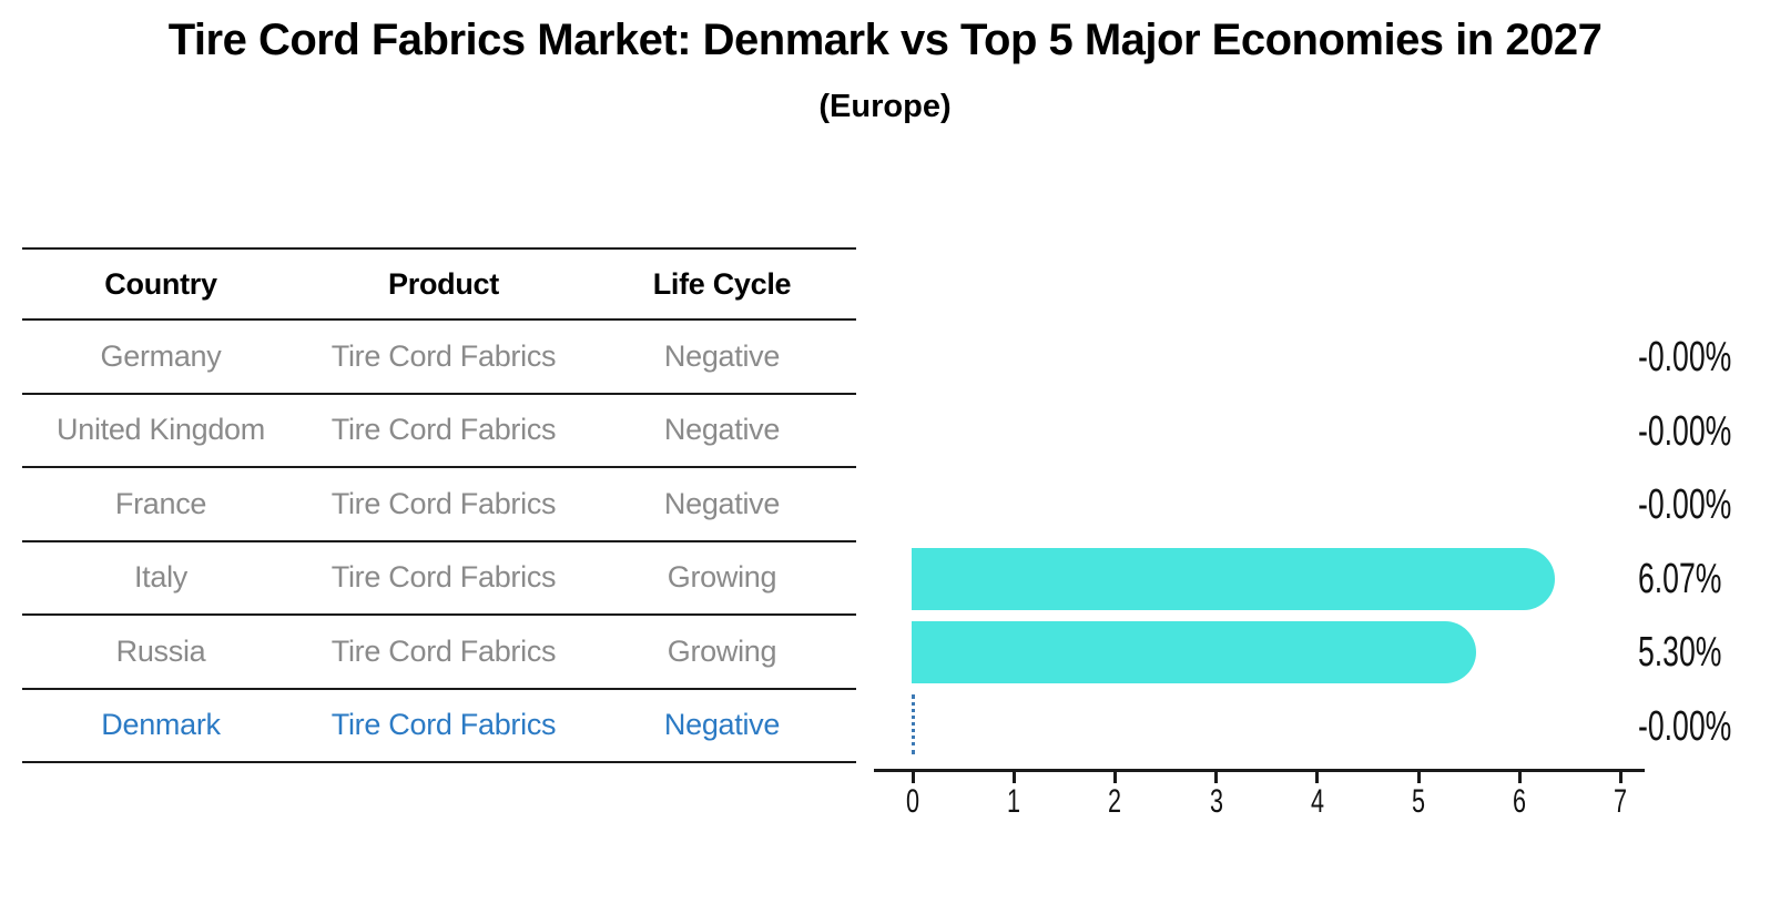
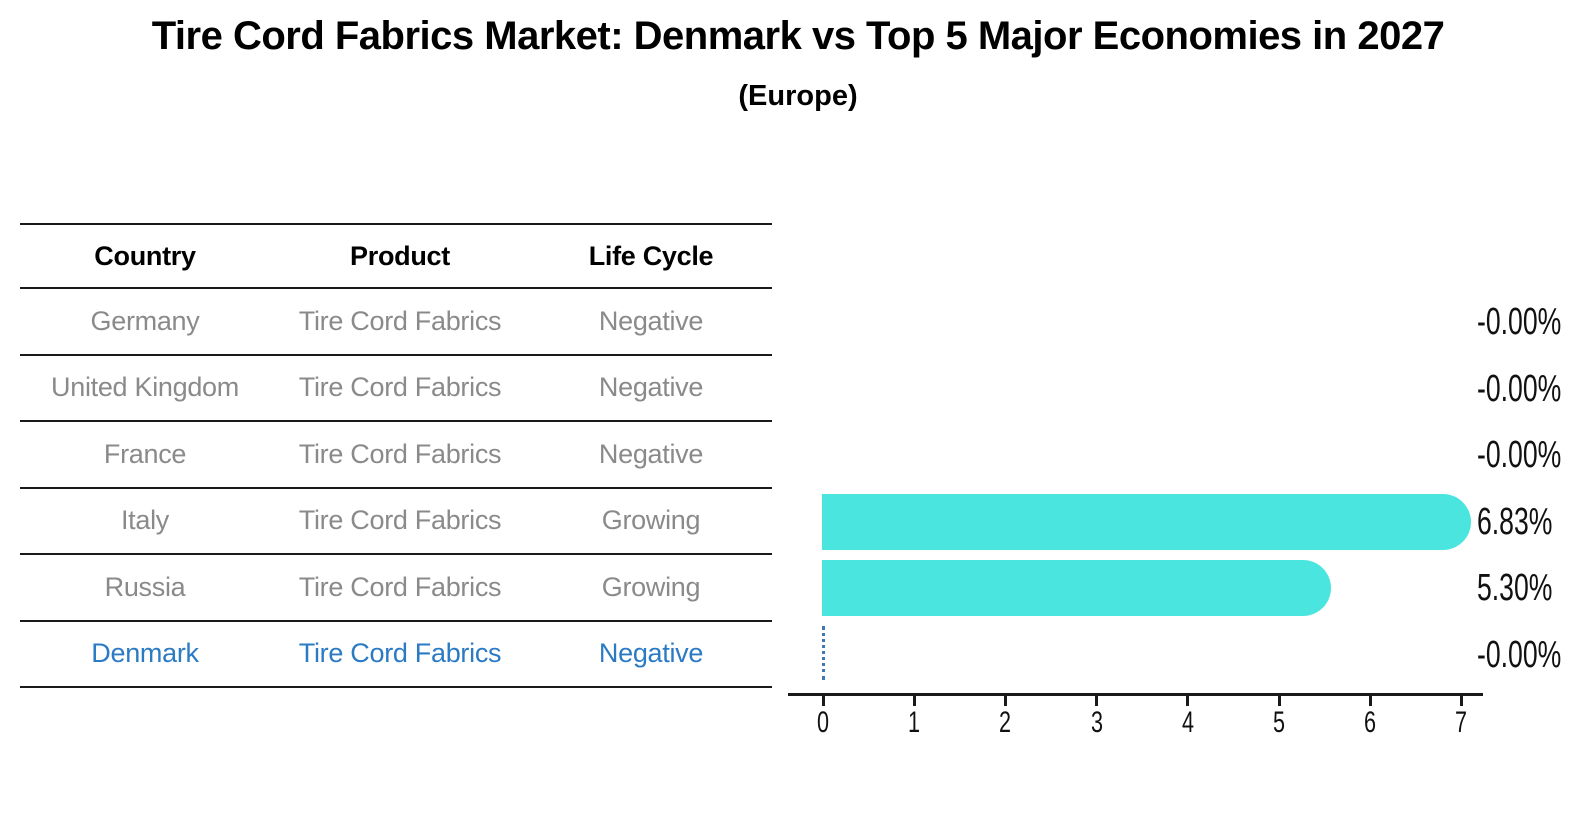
Italy: 6.07% -> 6.83%
